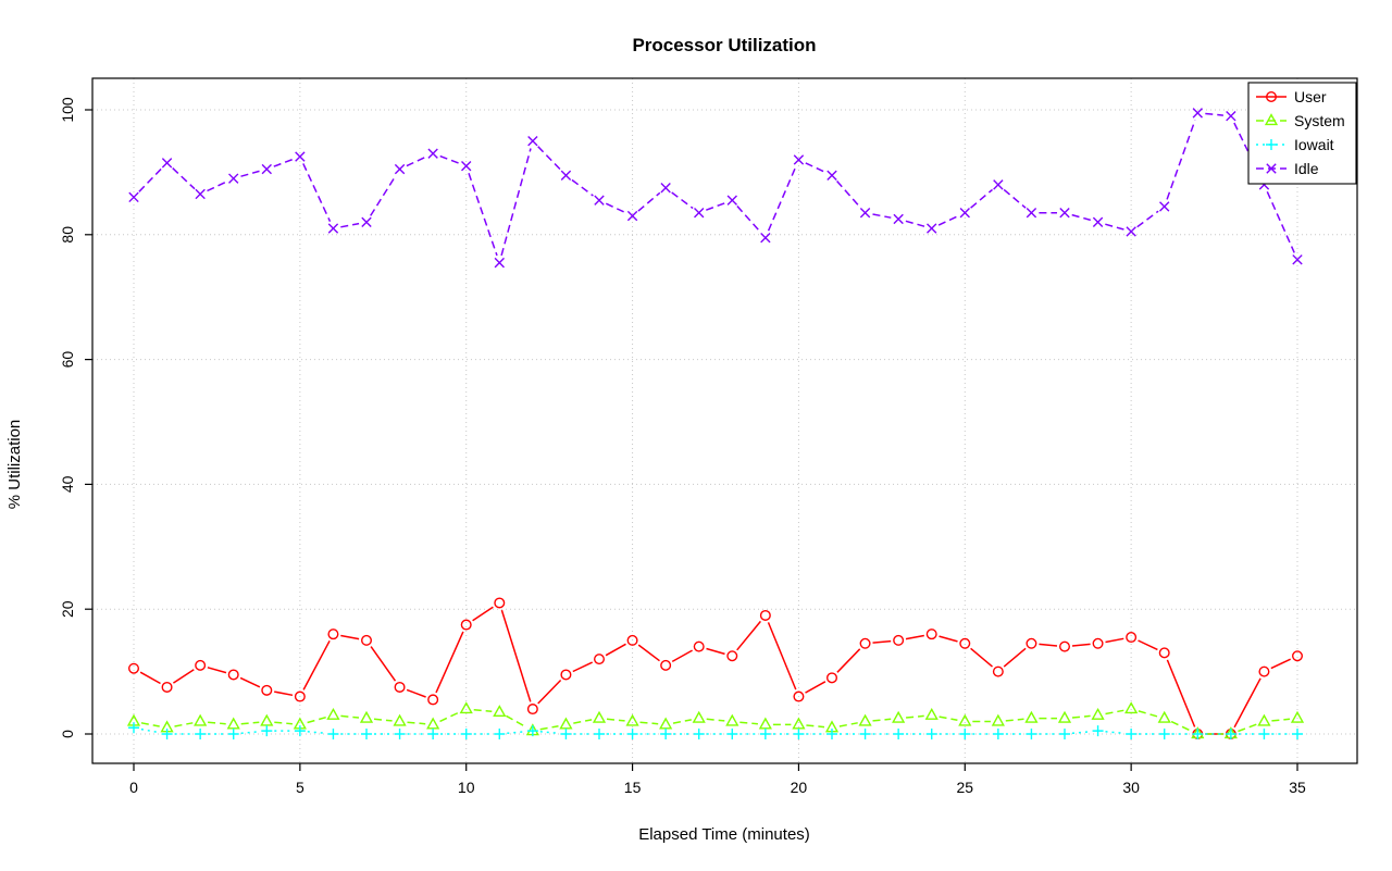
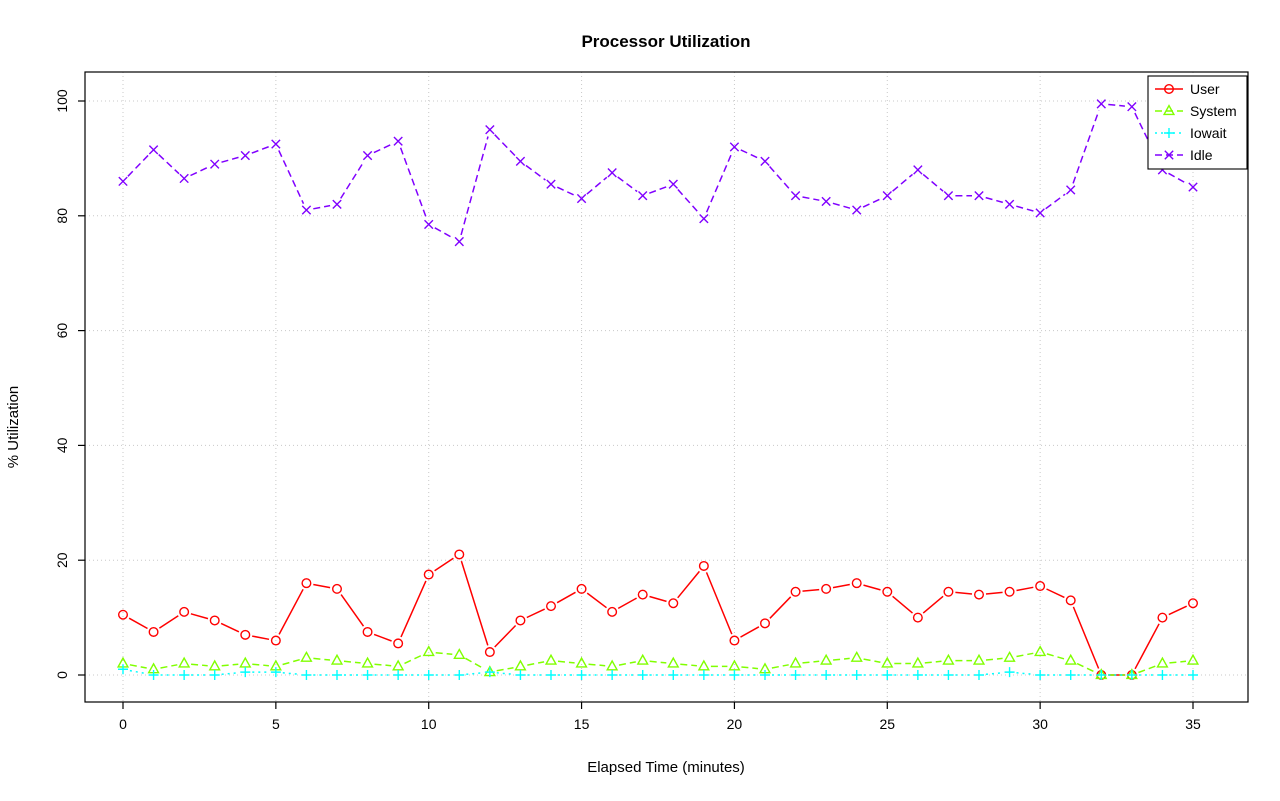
Idle/10: 91 -> 78
Idle/35: 76 -> 85
